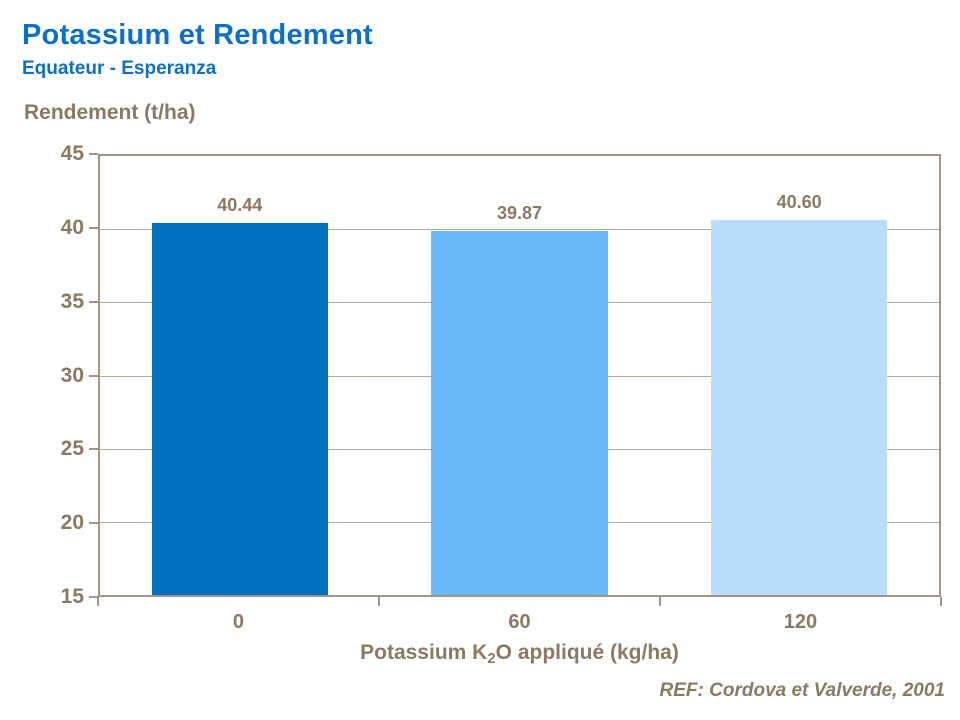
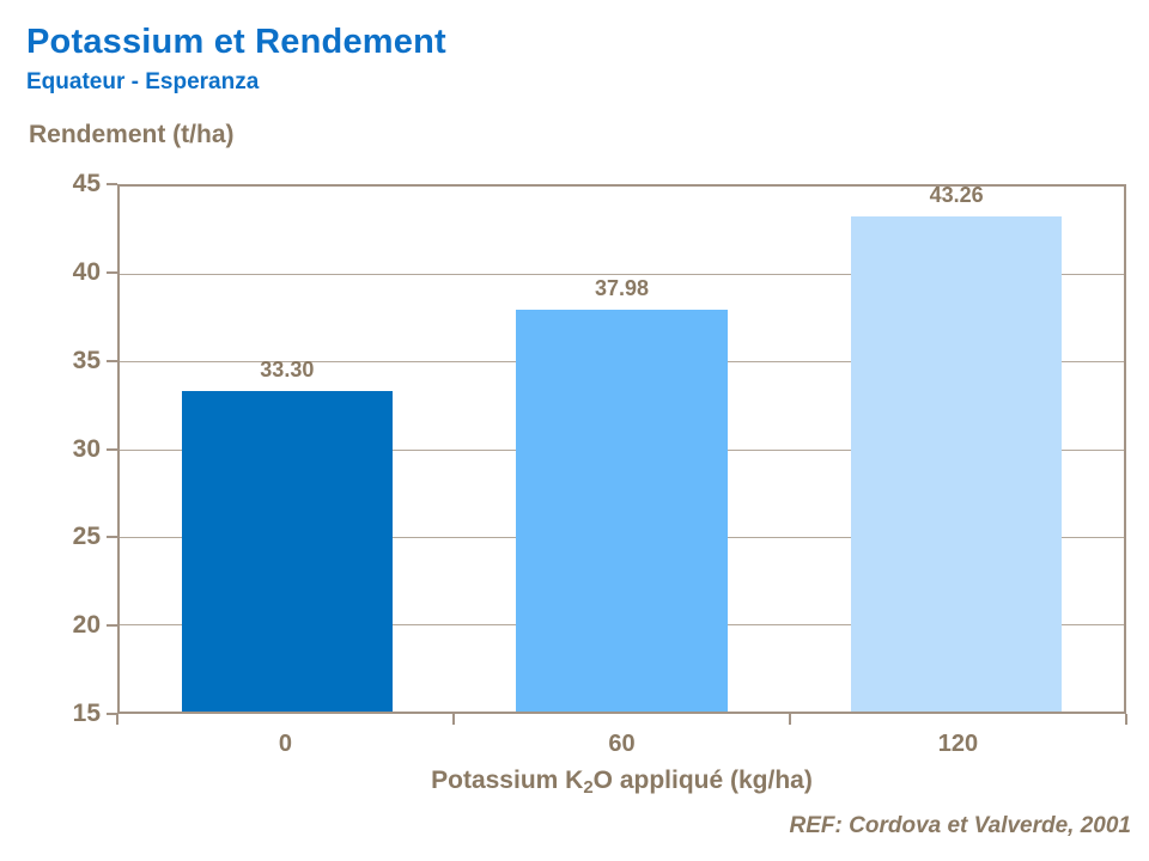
0: 40.44 -> 33.30
60: 39.87 -> 37.98
120: 40.60 -> 43.26
